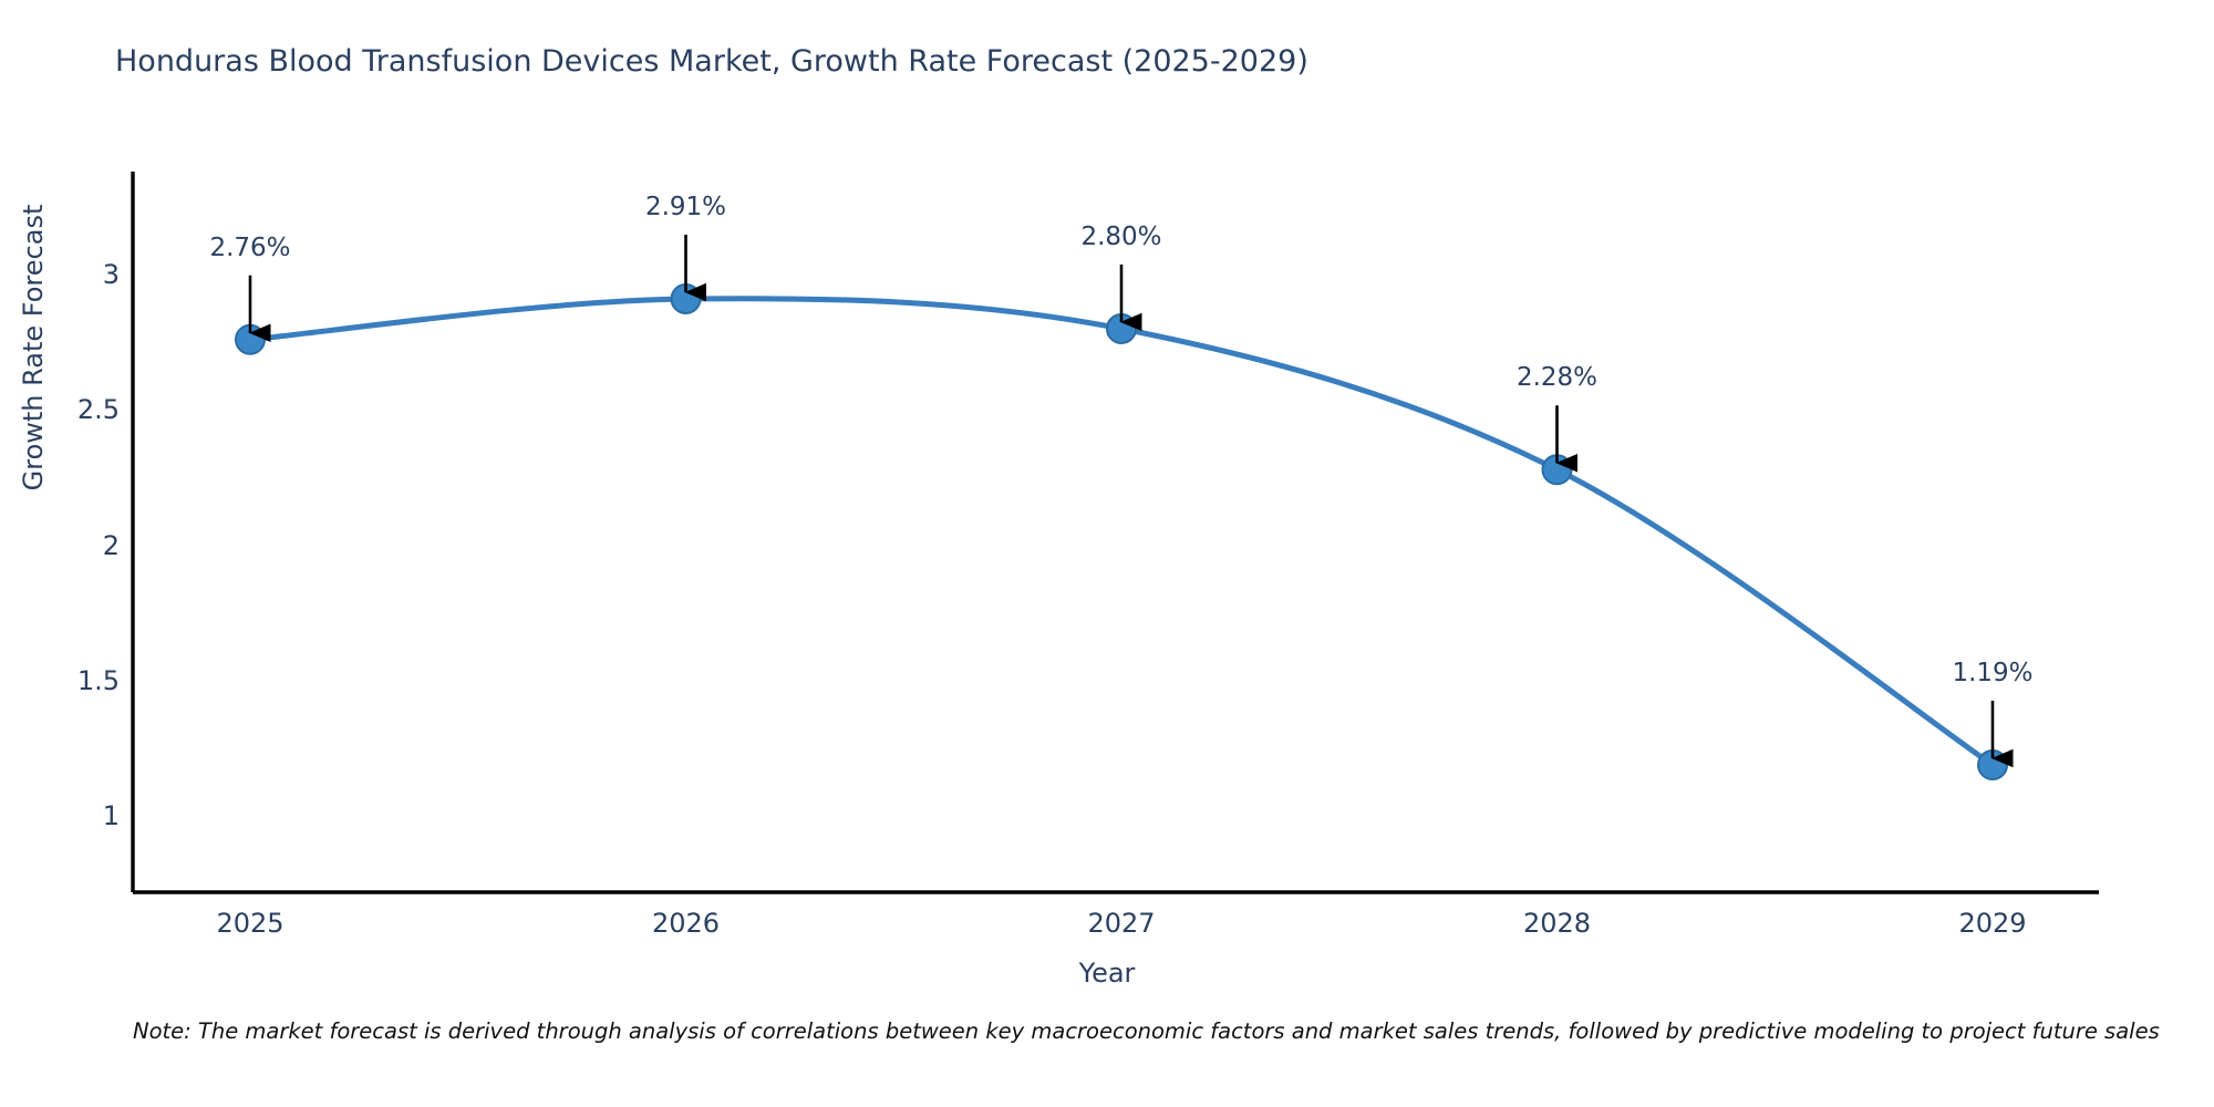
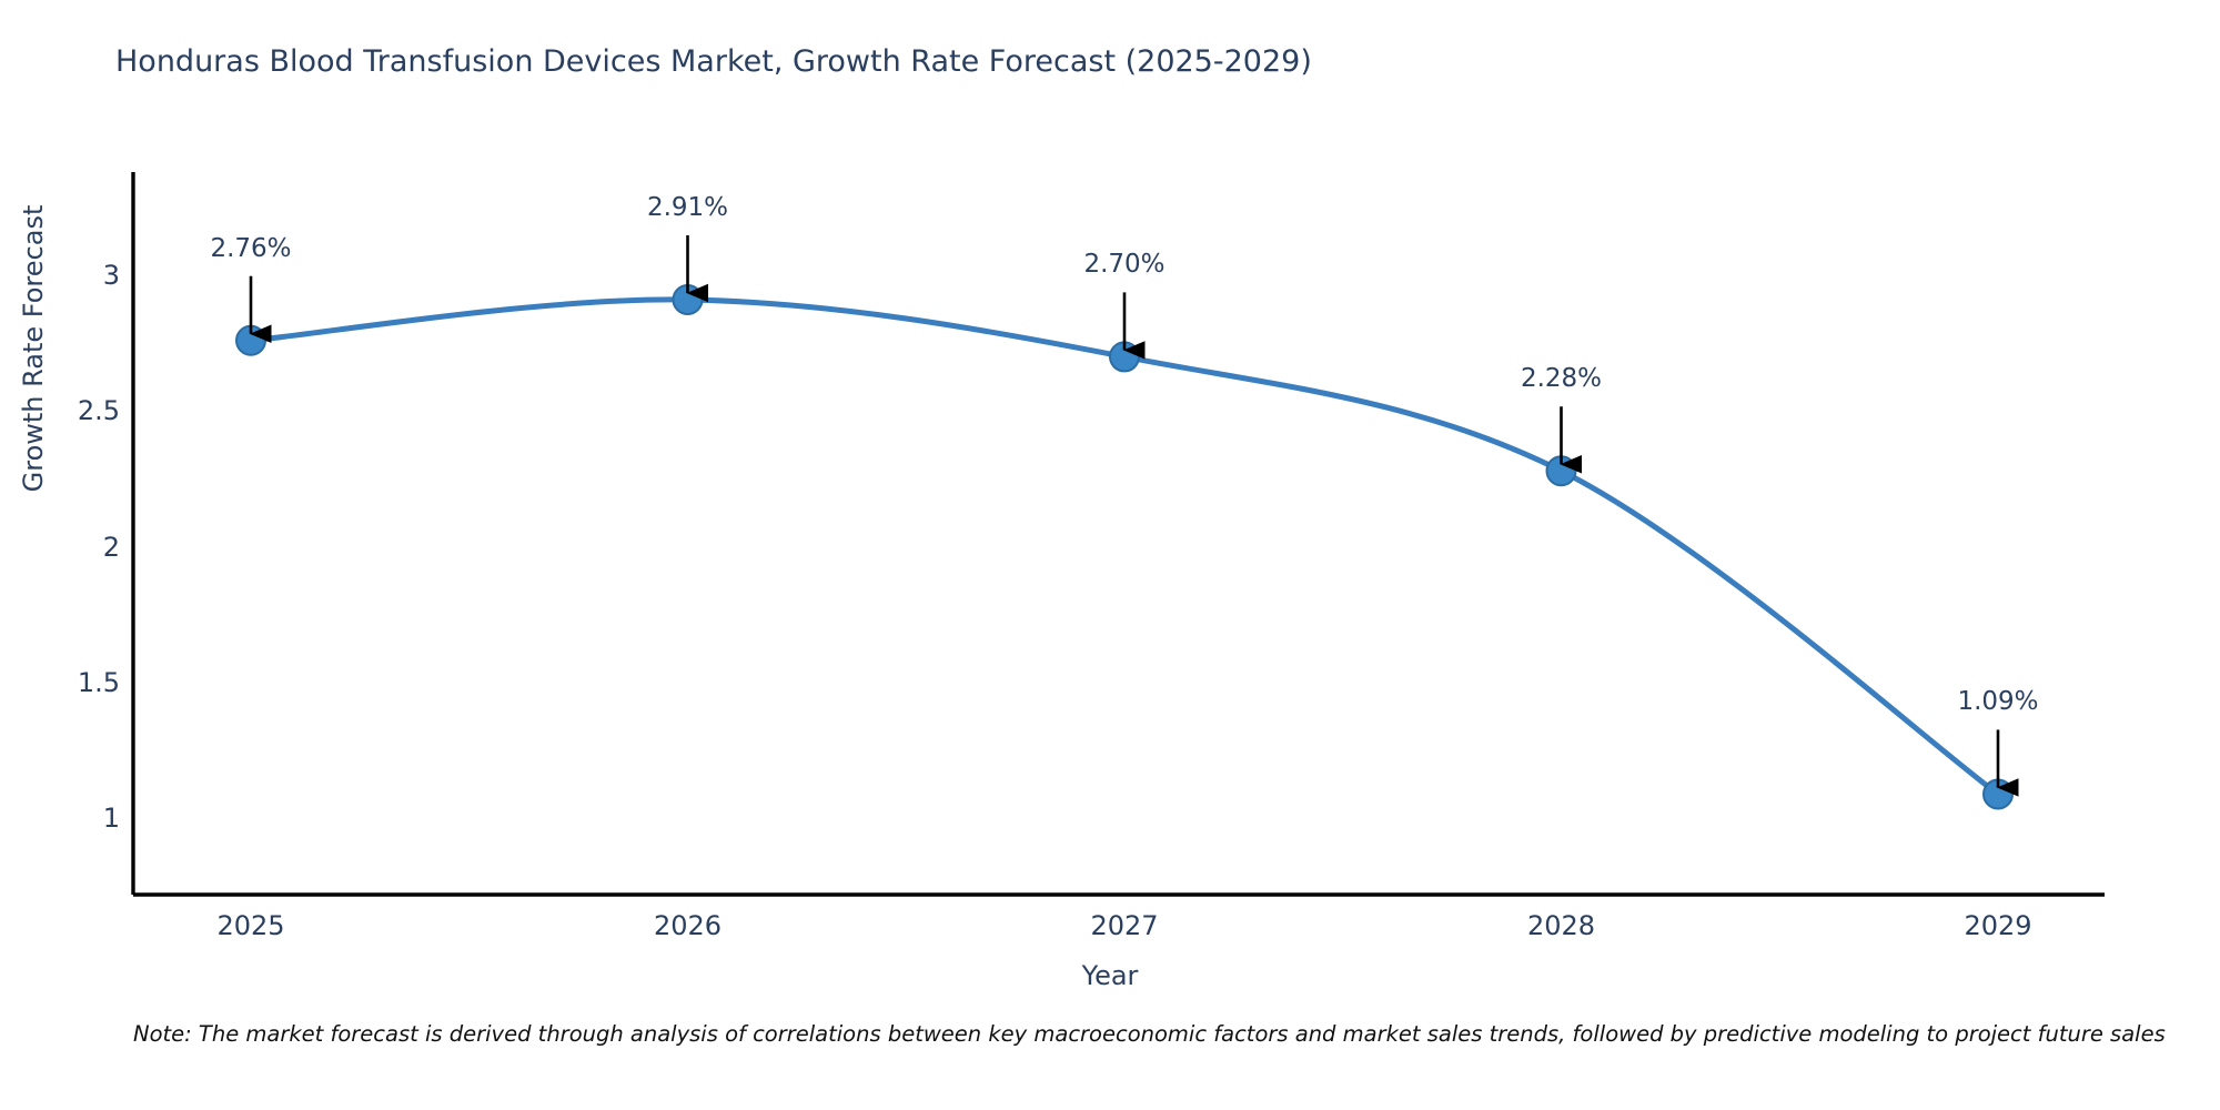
2027: 2.80% -> 2.70%
2029: 1.19% -> 1.09%
